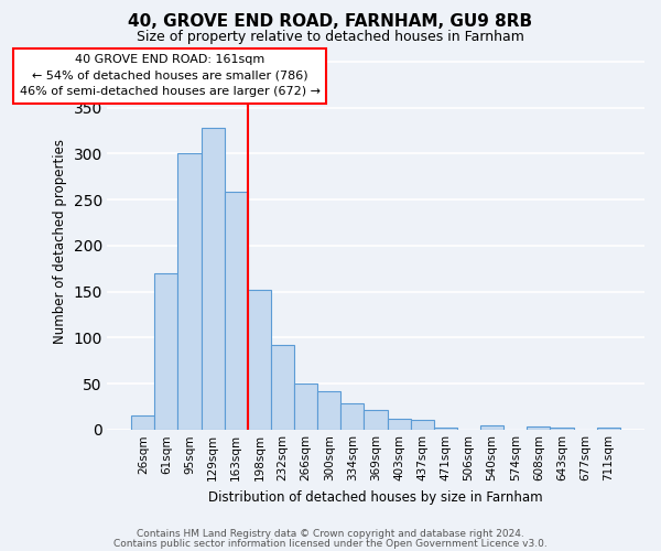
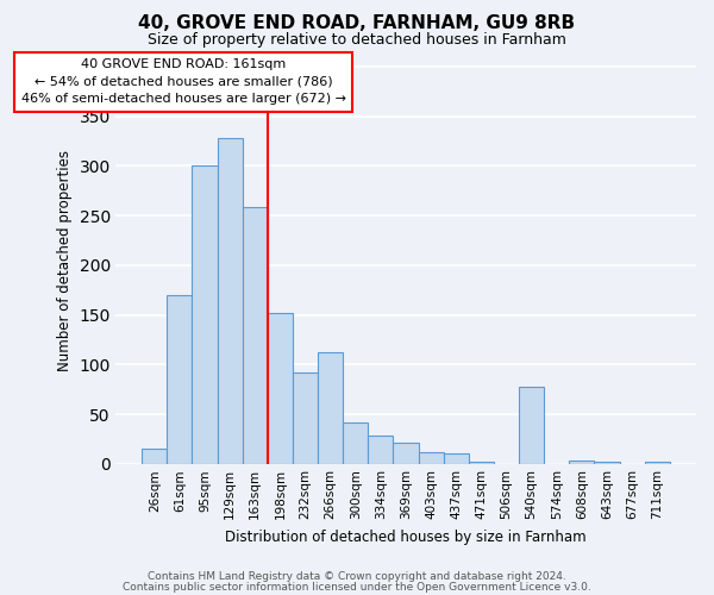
266sqm: 50 -> 112
540sqm: 5 -> 78
